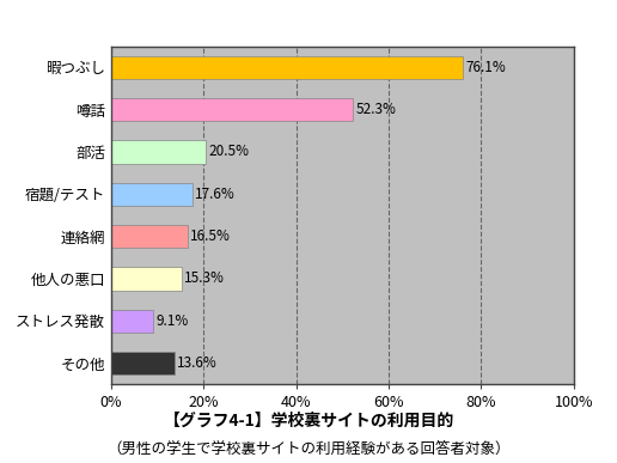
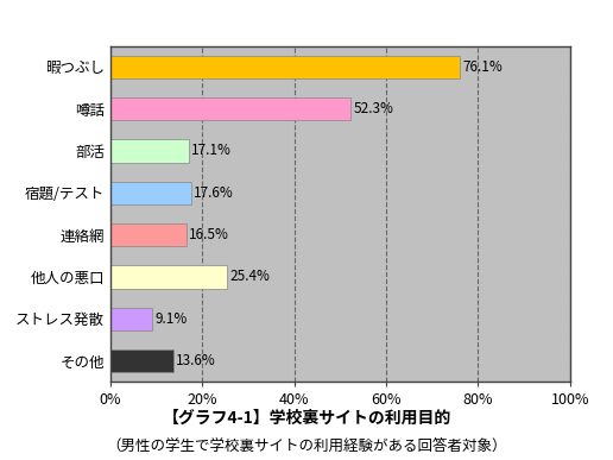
部活: 20.5% -> 17.1%
他人の悪口: 15.3% -> 25.4%
